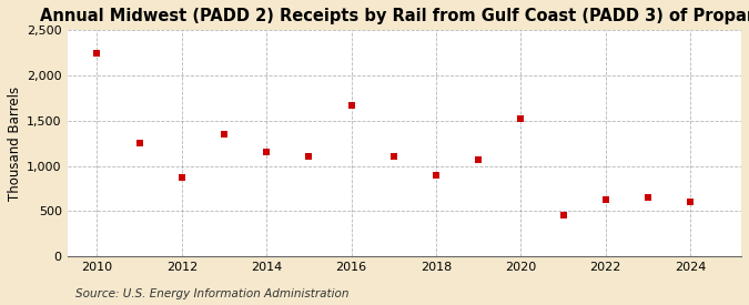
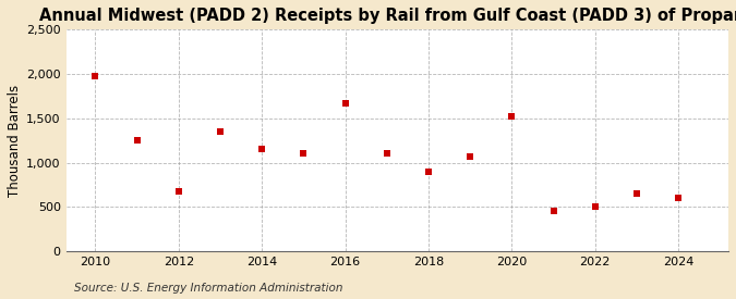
2010: 2,250 -> 1,980
2012: 880 -> 680
2022: 620 -> 500
